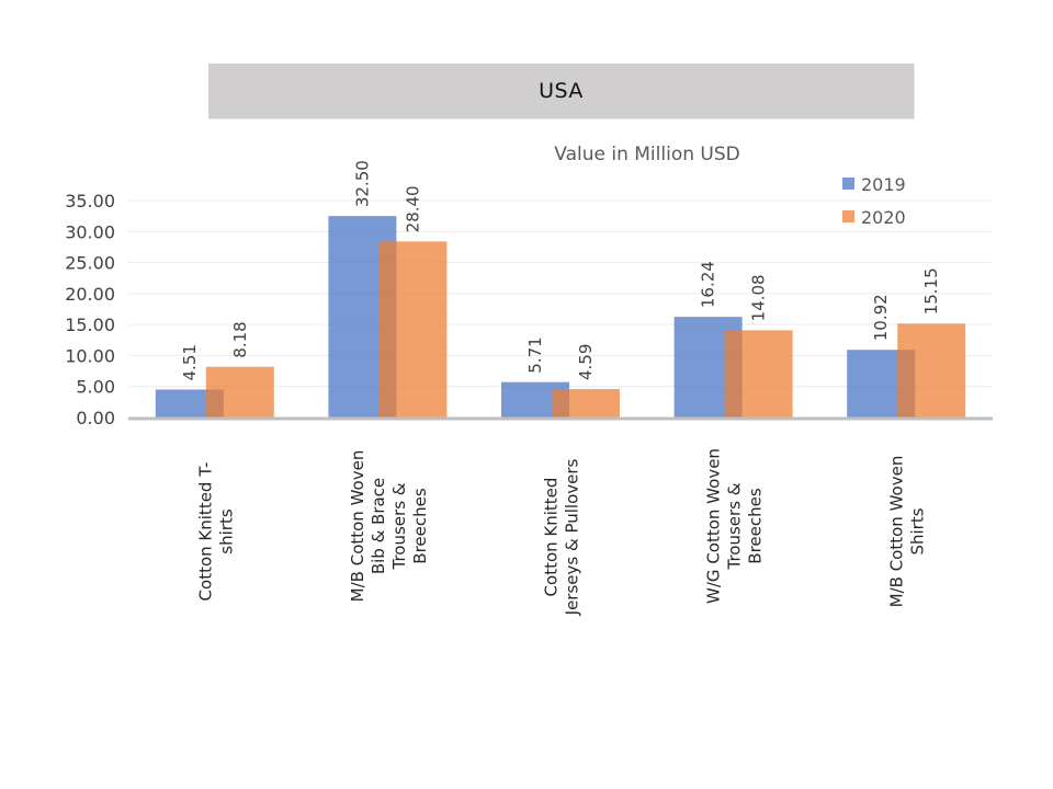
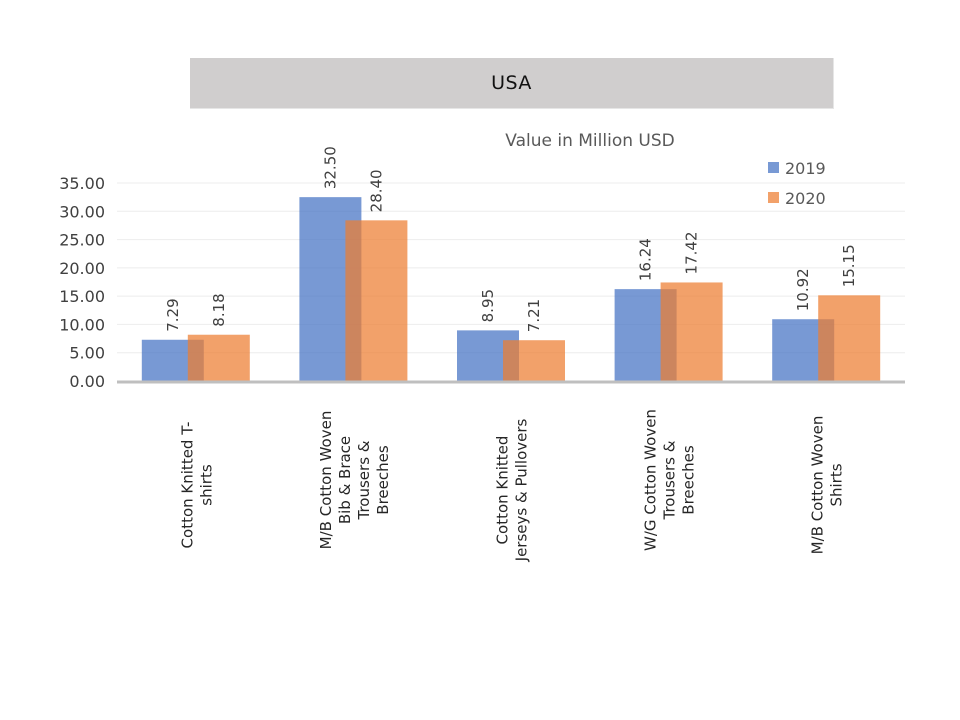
2019/Cotton Knitted T-shirts: 4.51 -> 7.29
2019/Cotton Knitted Jerseys & Pullovers: 5.71 -> 8.95
2020/Cotton Knitted Jerseys & Pullovers: 4.59 -> 7.21
2020/W/G Cotton Woven Trousers & Breeches: 14.08 -> 17.42
